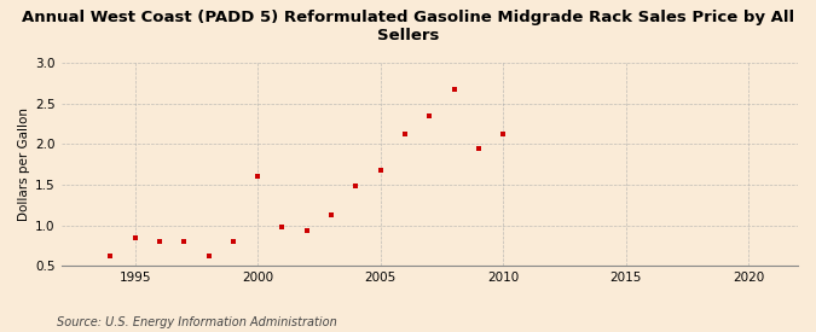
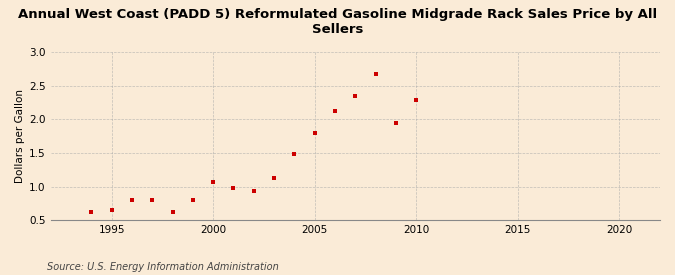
1995: 0.84 -> 0.66
2000: 1.60 -> 1.07
2005: 1.68 -> 1.80
2010: 2.12 -> 2.28
